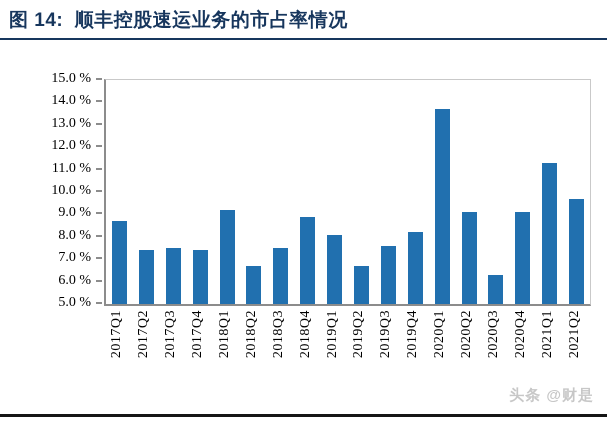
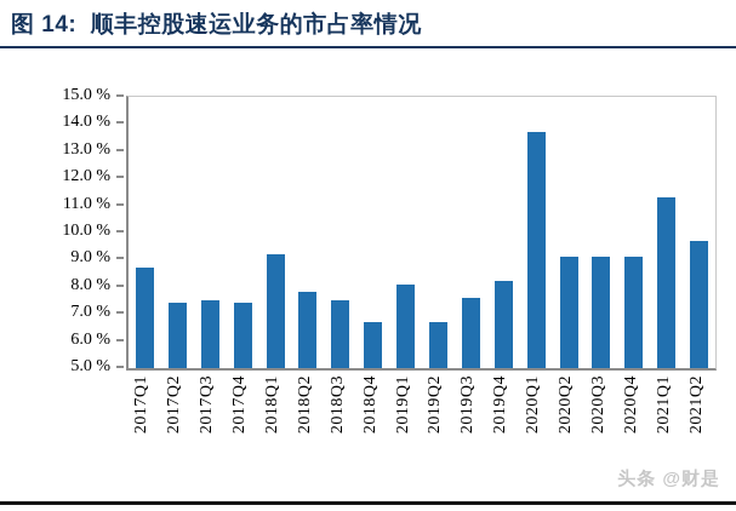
2018Q2: 6.7% -> 7.8%
2018Q4: 8.9% -> 6.7%
2020Q3: 6.3% -> 9.1%
